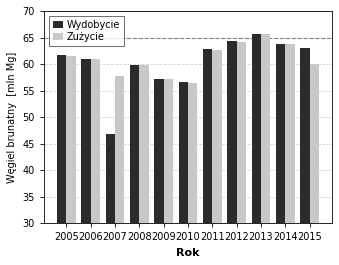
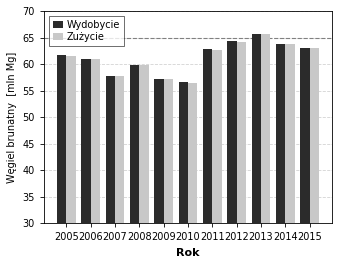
Wydobycie/2007: 46.8 -> 57.8
Zużycie/2015: 60.0 -> 63.0
